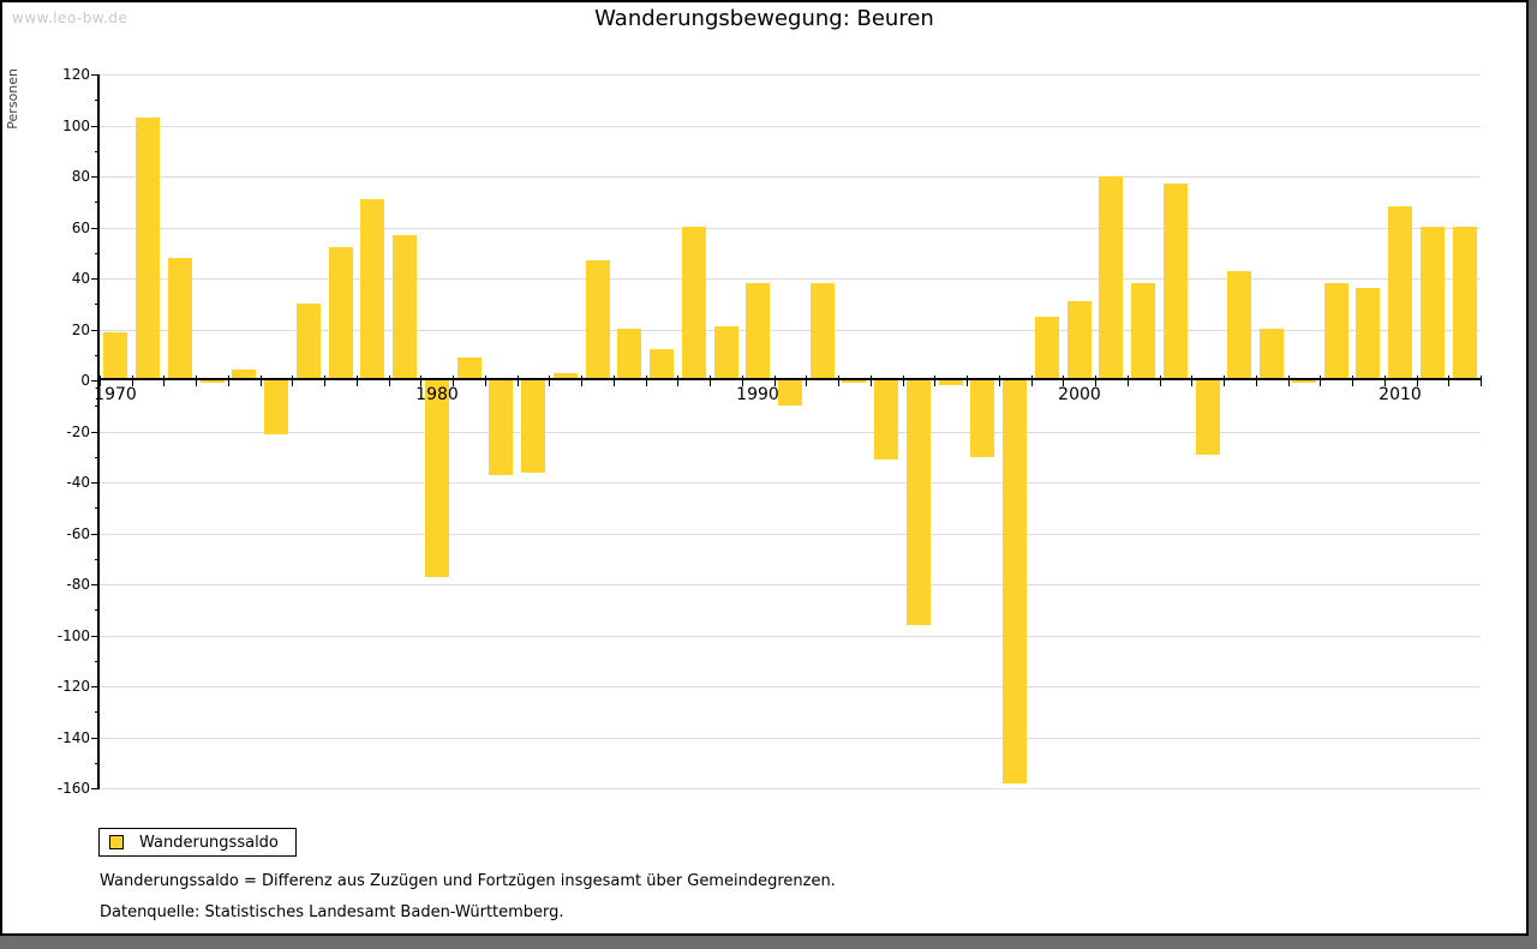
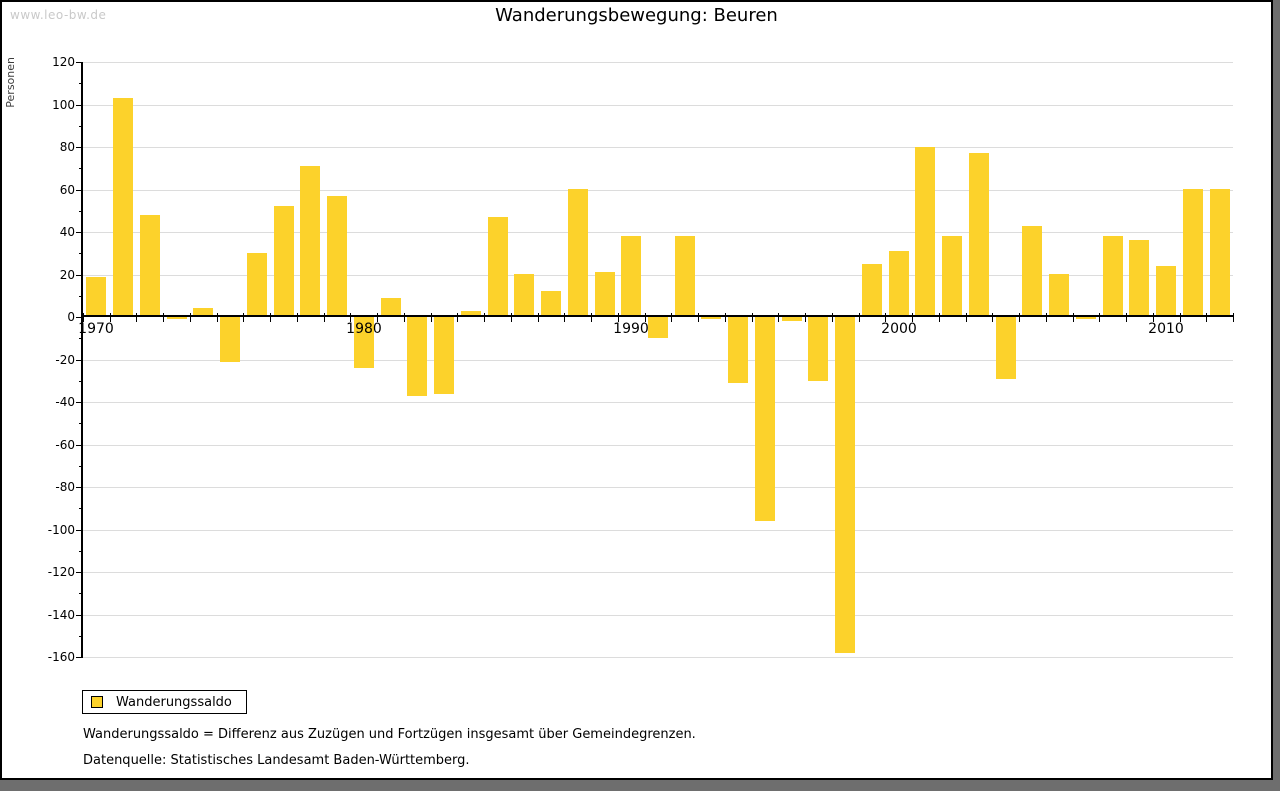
1980: -77 -> -24
2010: 68 -> 24
